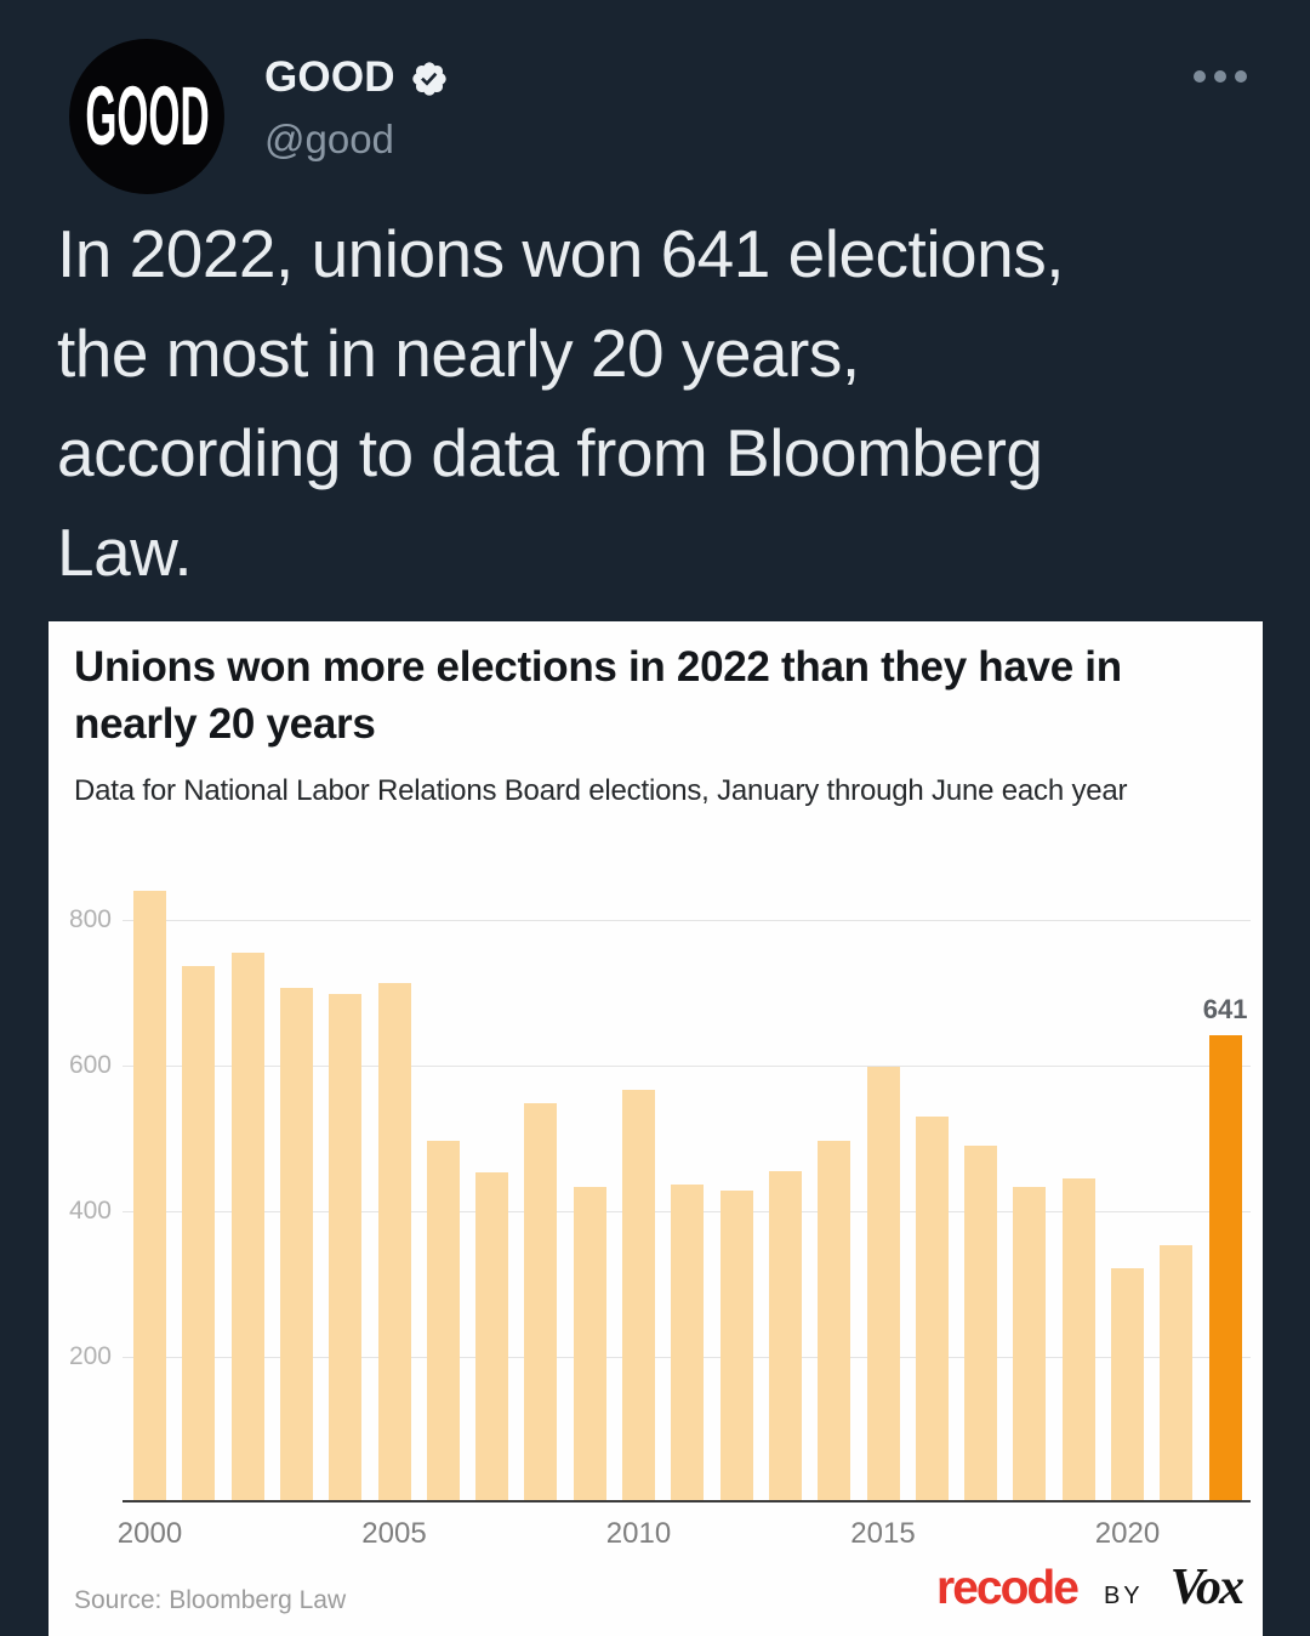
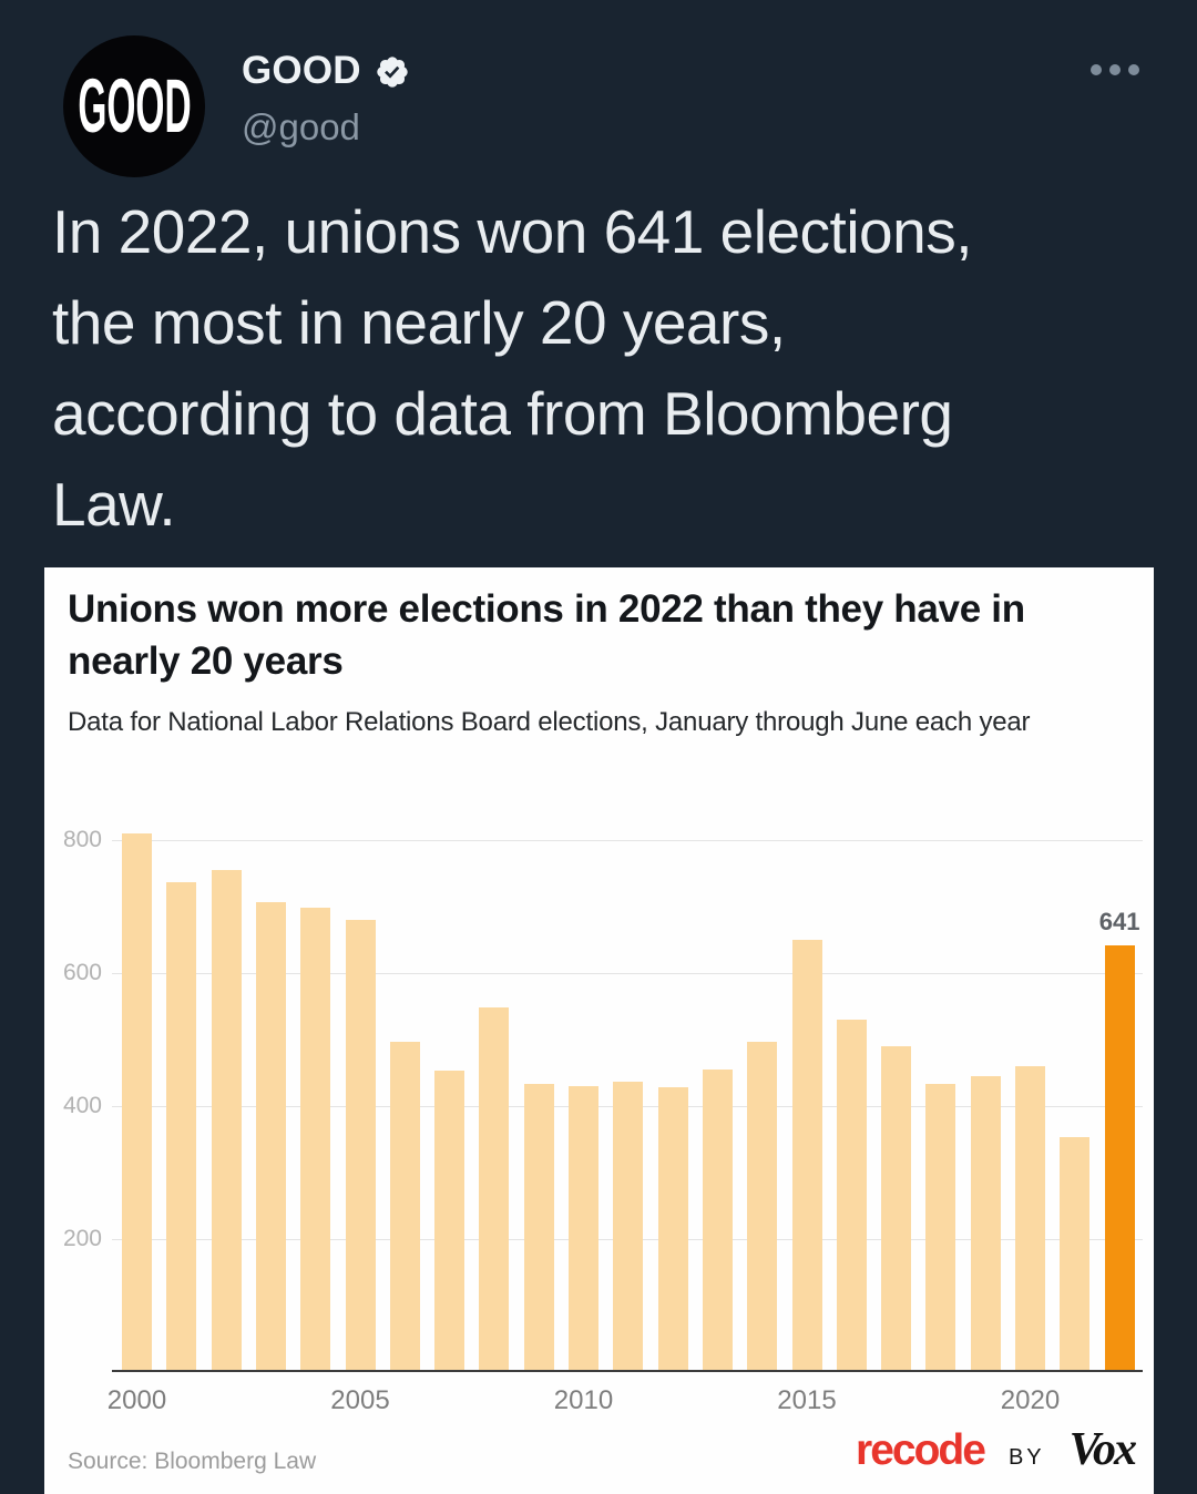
2000: 840 -> 810
2005: 710 -> 680
2010: 570 -> 430
2015: 600 -> 650
2020: 320 -> 460
